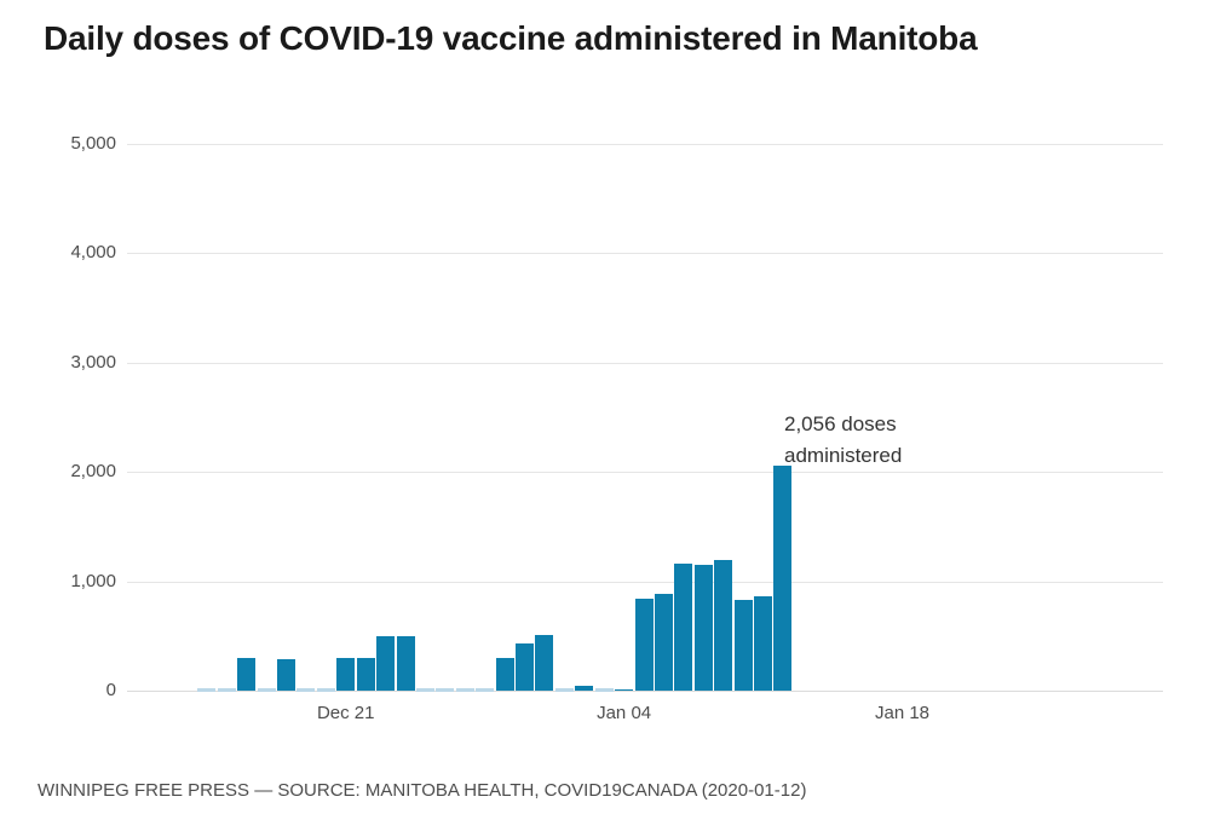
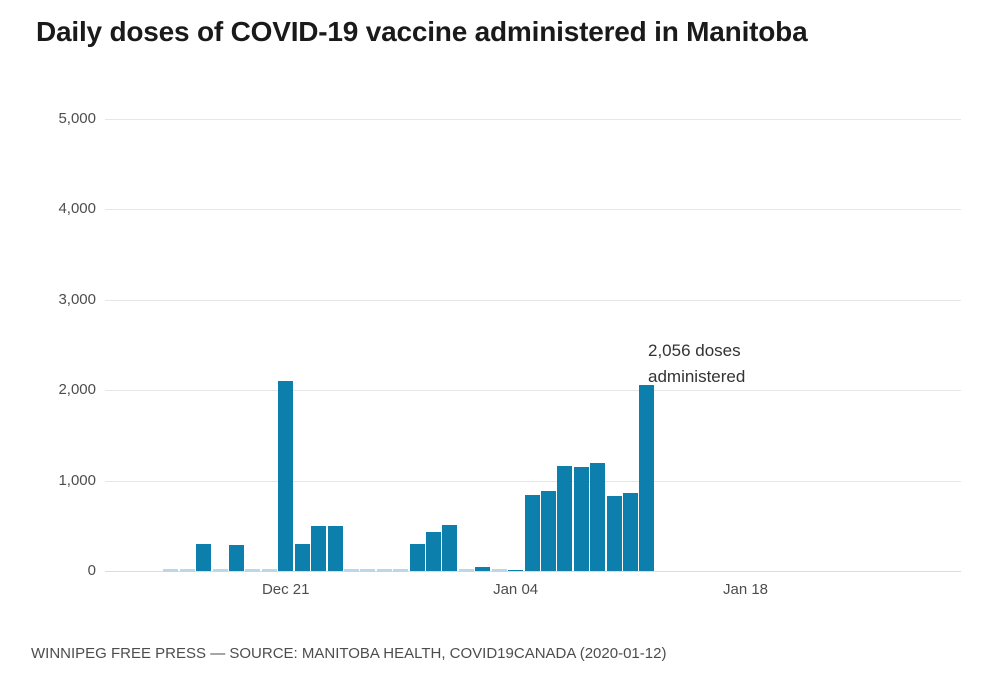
Dec 21: 300 -> 2100
